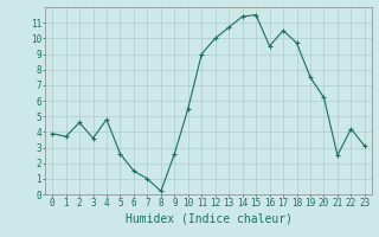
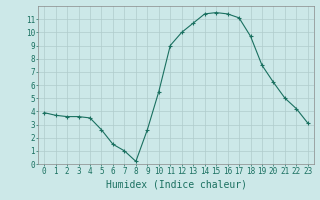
2: 4.6 -> 3.6
4: 4.8 -> 3.5
16: 9.5 -> 11.4
17: 10.5 -> 11.1
21: 2.5 -> 5.0
